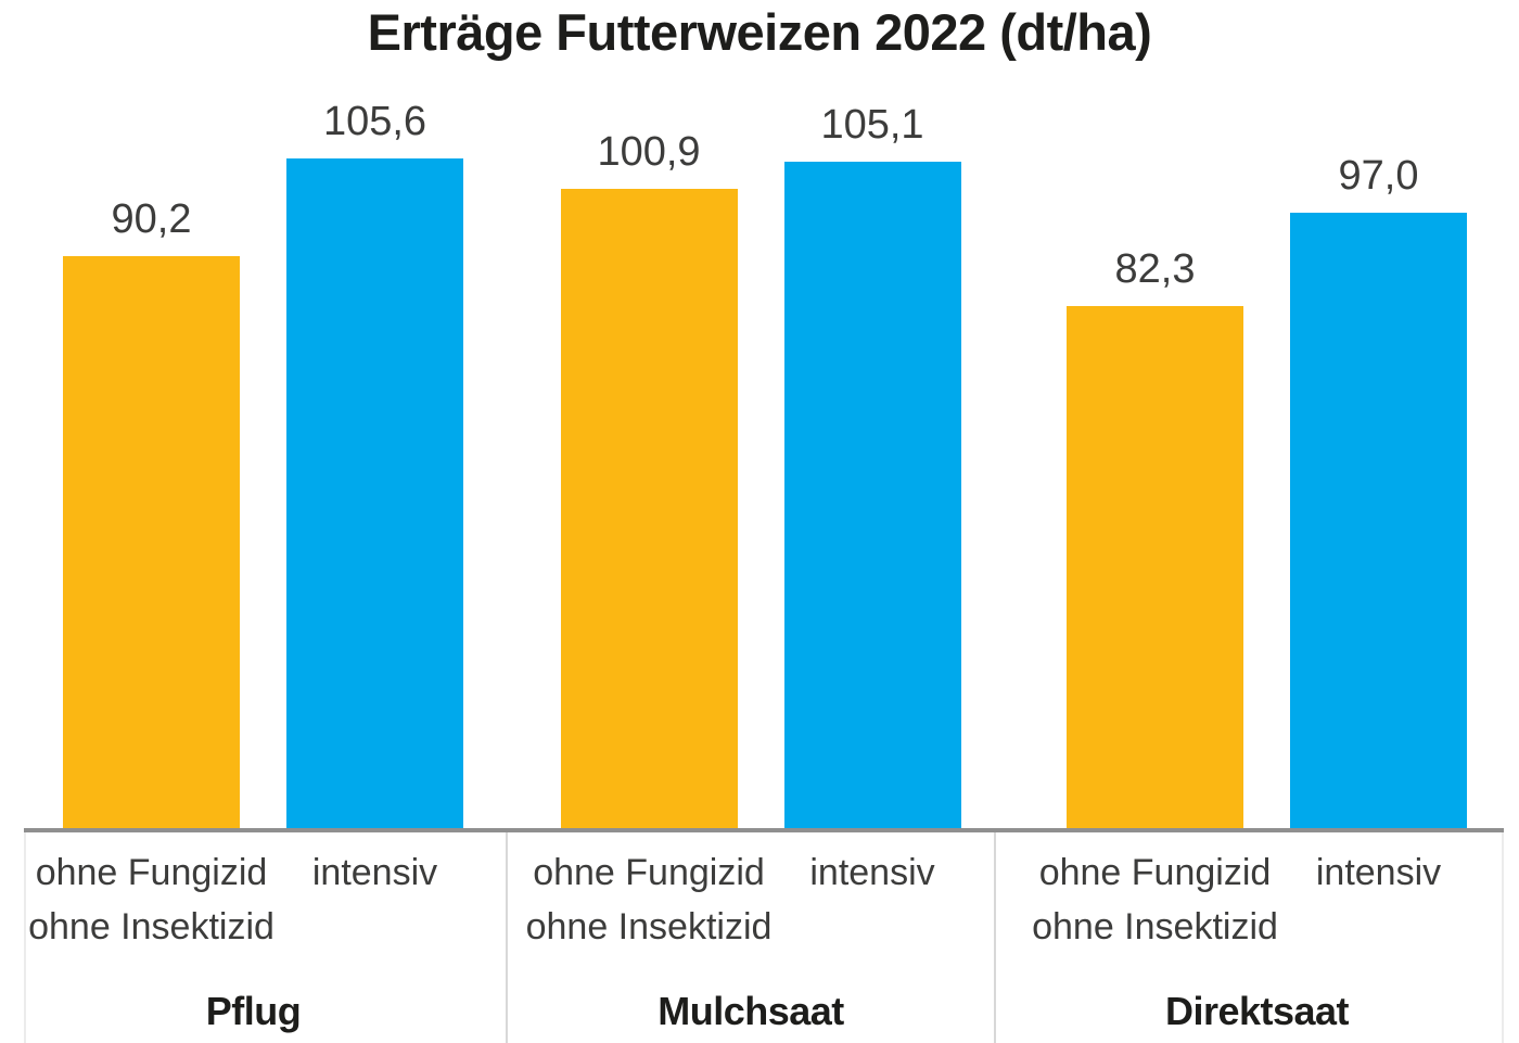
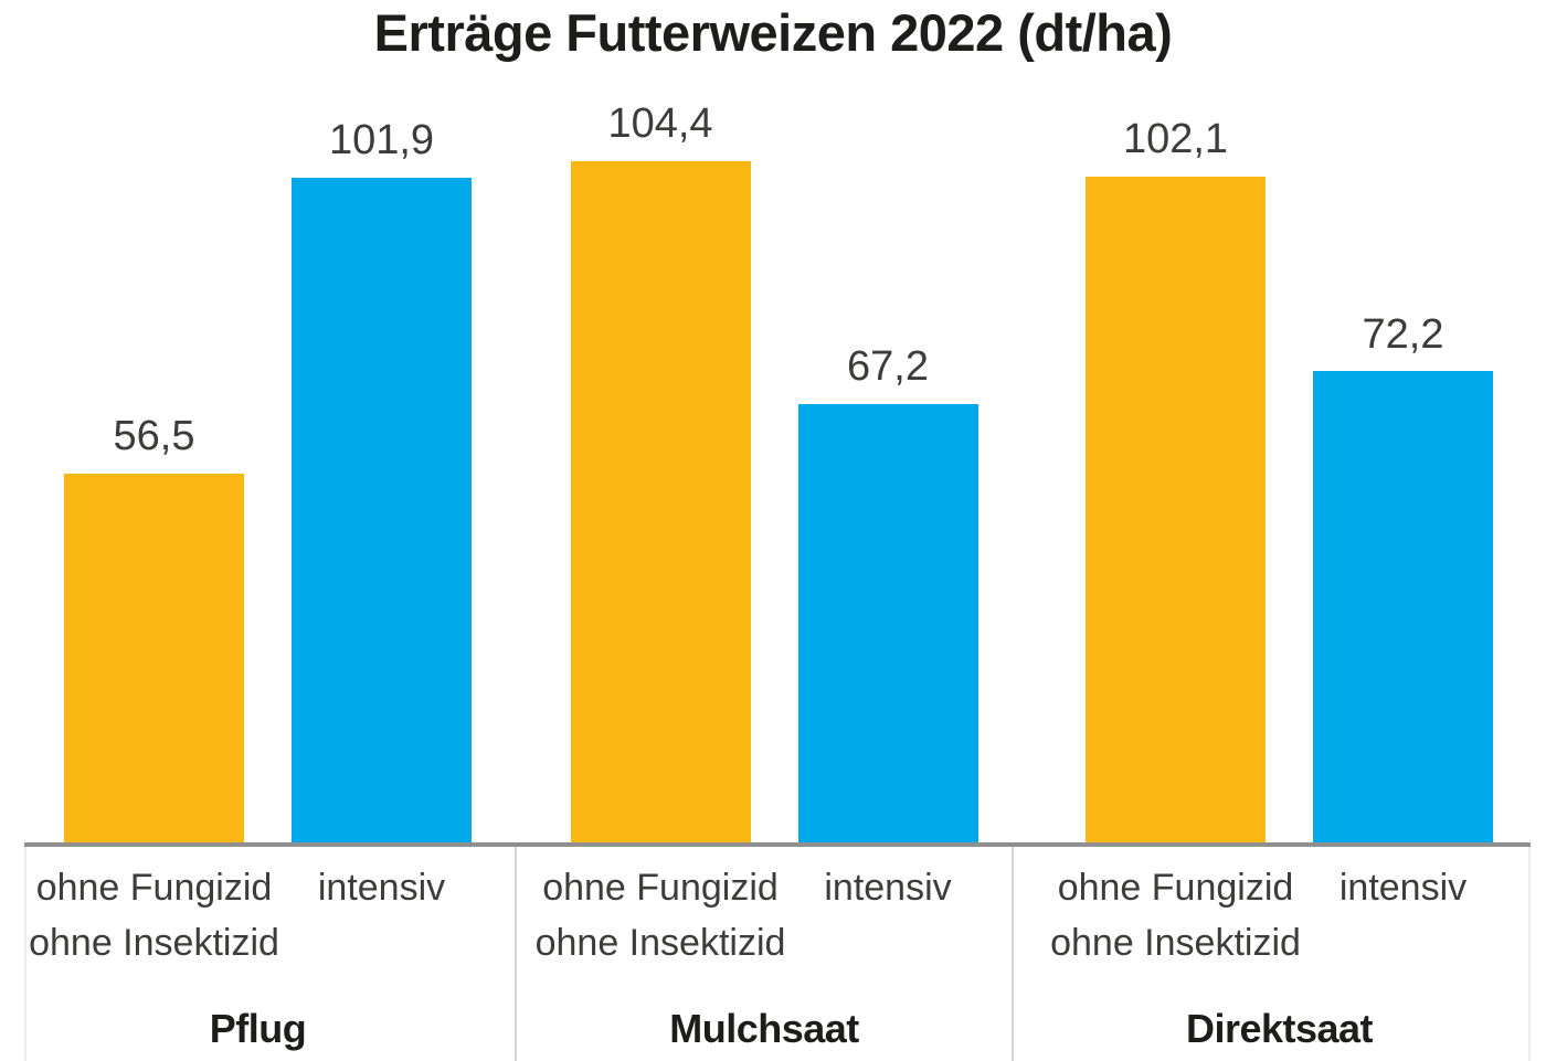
ohne Fungizid ohne Insektizid/Pflug: 90,2 -> 56,5
intensiv/Pflug: 105,6 -> 101,9
ohne Fungizid ohne Insektizid/Mulchsaat: 100,9 -> 104,4
intensiv/Mulchsaat: 105,1 -> 67,2
ohne Fungizid ohne Insektizid/Direktsaat: 82,3 -> 102,1
intensiv/Direktsaat: 97,0 -> 72,2
